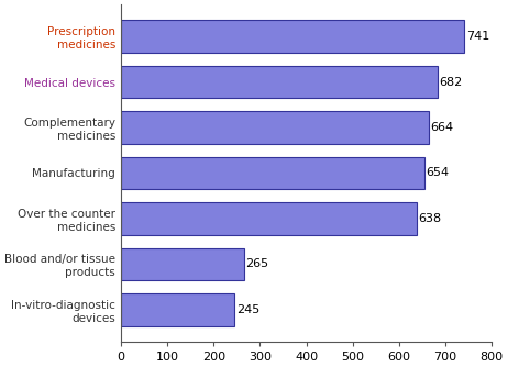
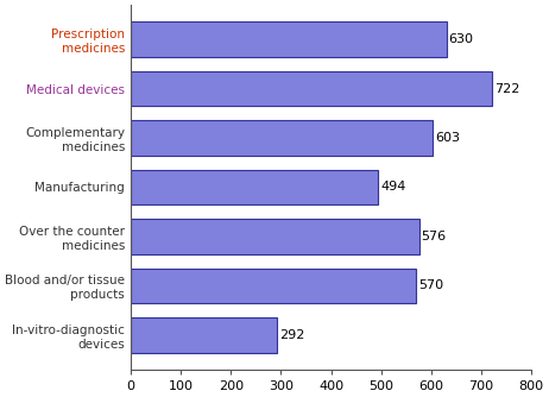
Prescription medicines: 741 -> 630
Medical devices: 682 -> 722
Complementary medicines: 664 -> 603
Manufacturing: 654 -> 494
Over the counter medicines: 638 -> 576
Blood and/or tissue products: 265 -> 570
In-vitro-diagnostic devices: 245 -> 292
